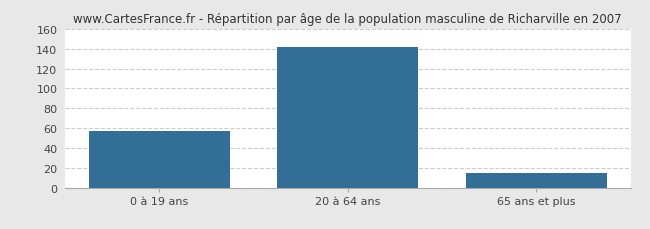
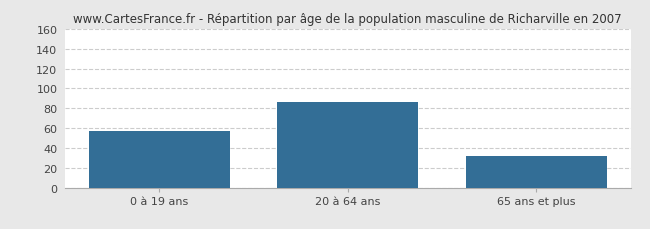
20 à 64 ans: 142 -> 86
65 ans et plus: 15 -> 32
